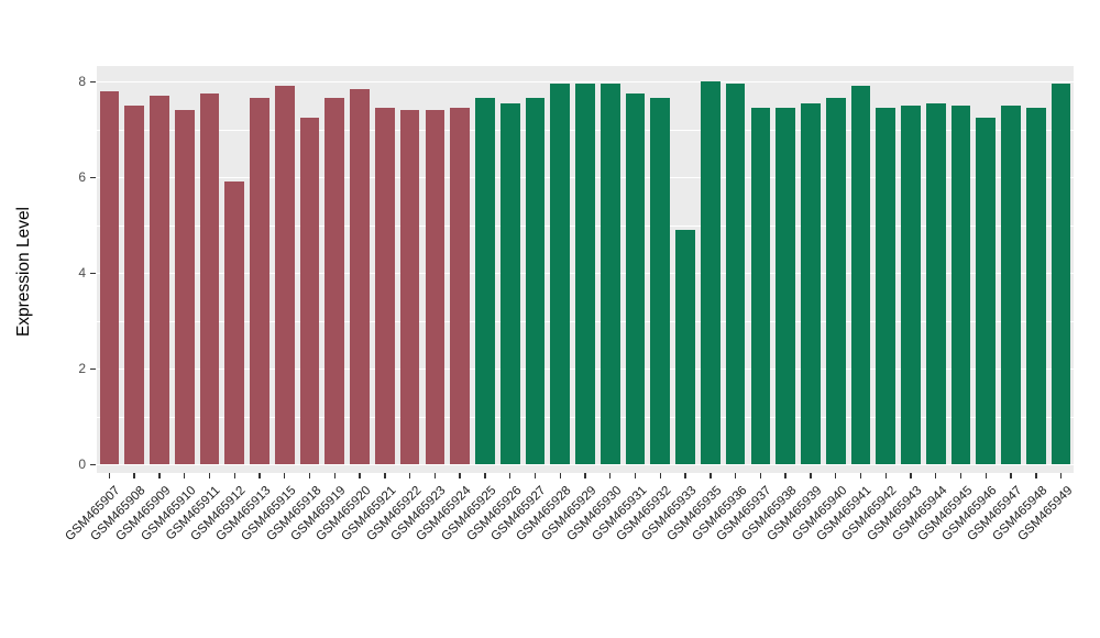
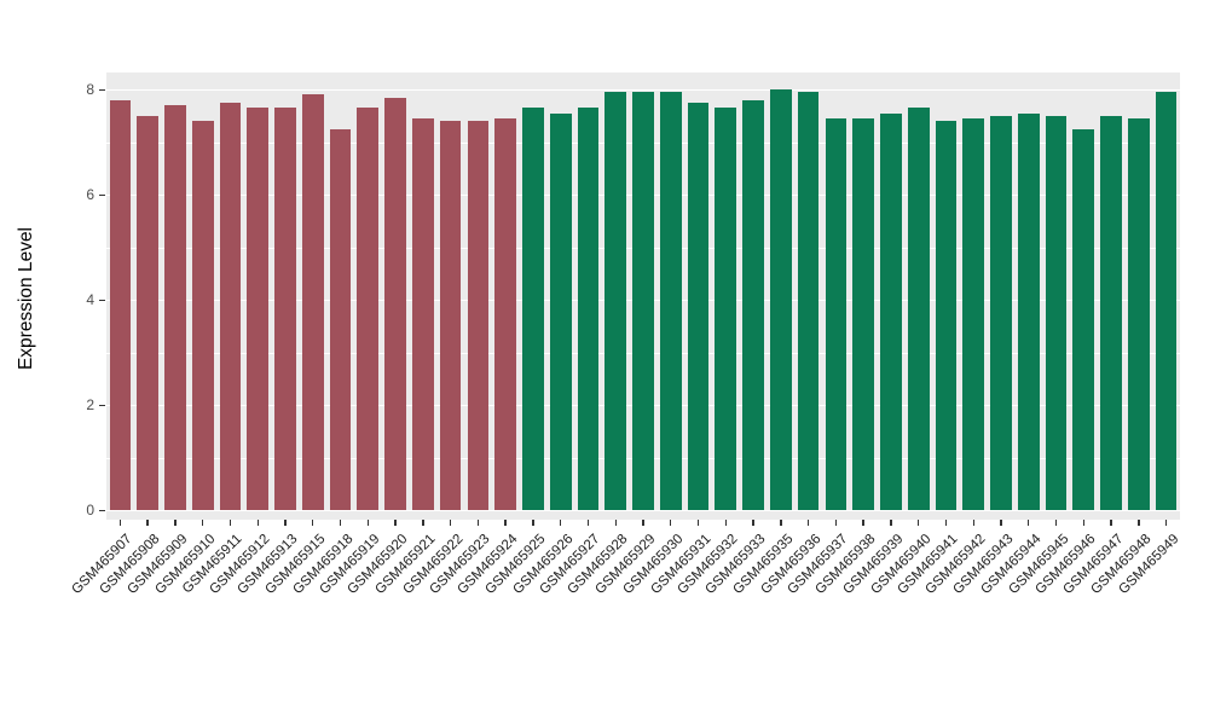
GSM465912: 5.9 -> 7.7
GSM465933: 4.9 -> 7.8
GSM465941: 7.9 -> 7.4
